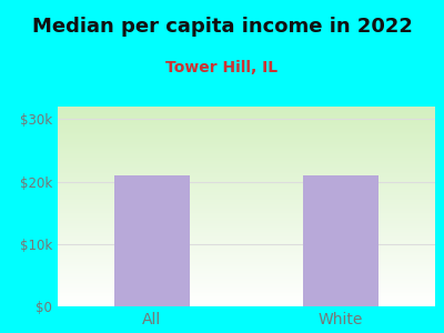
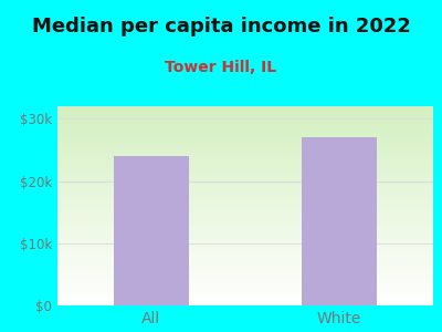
All: $21k -> $24k
White: $21k -> $27k
